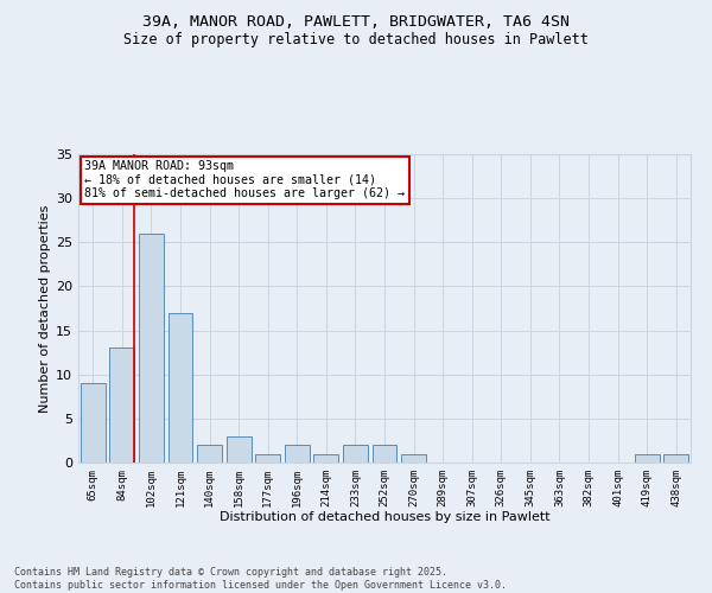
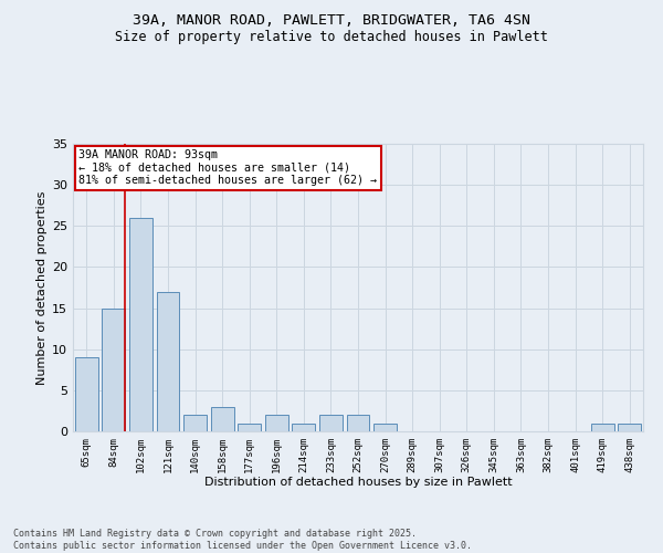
84sqm: 13 -> 15
